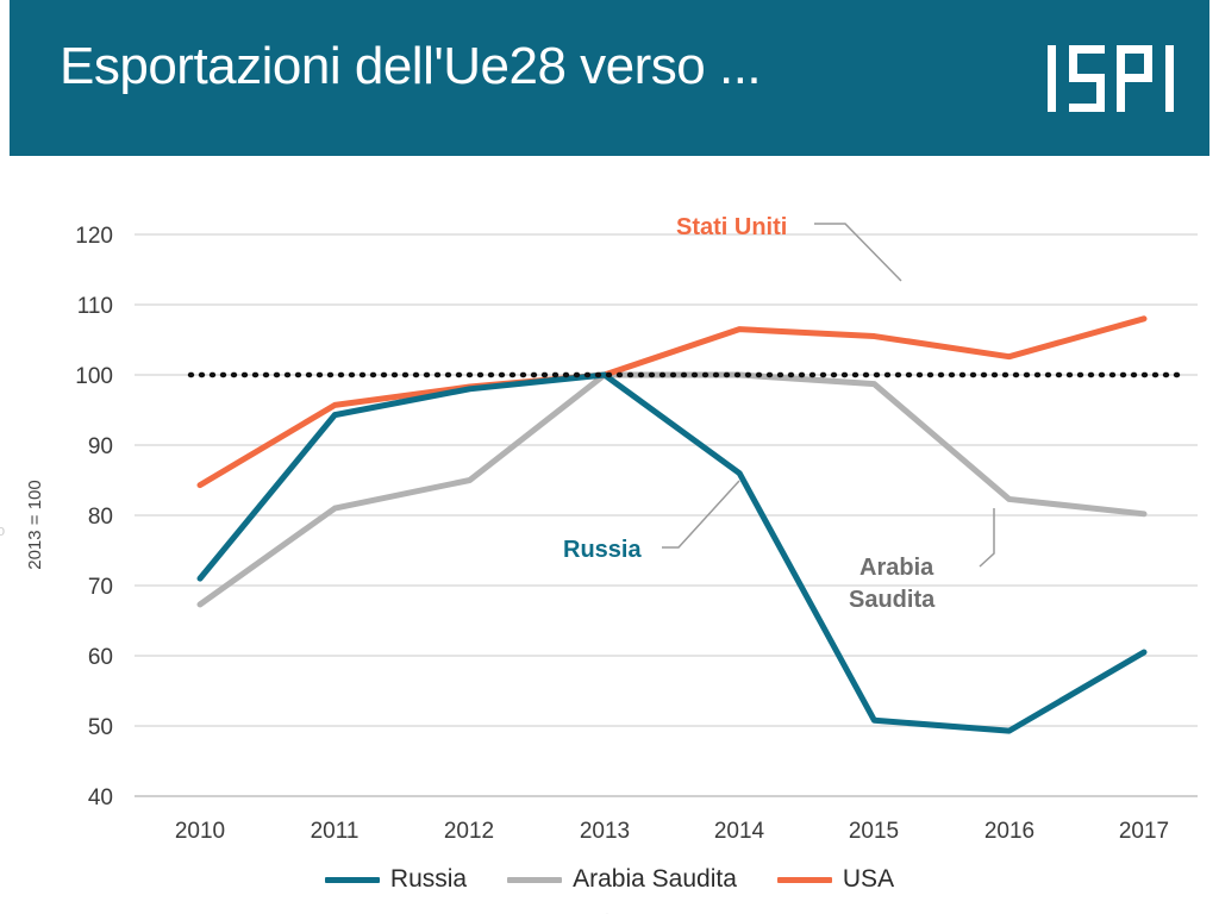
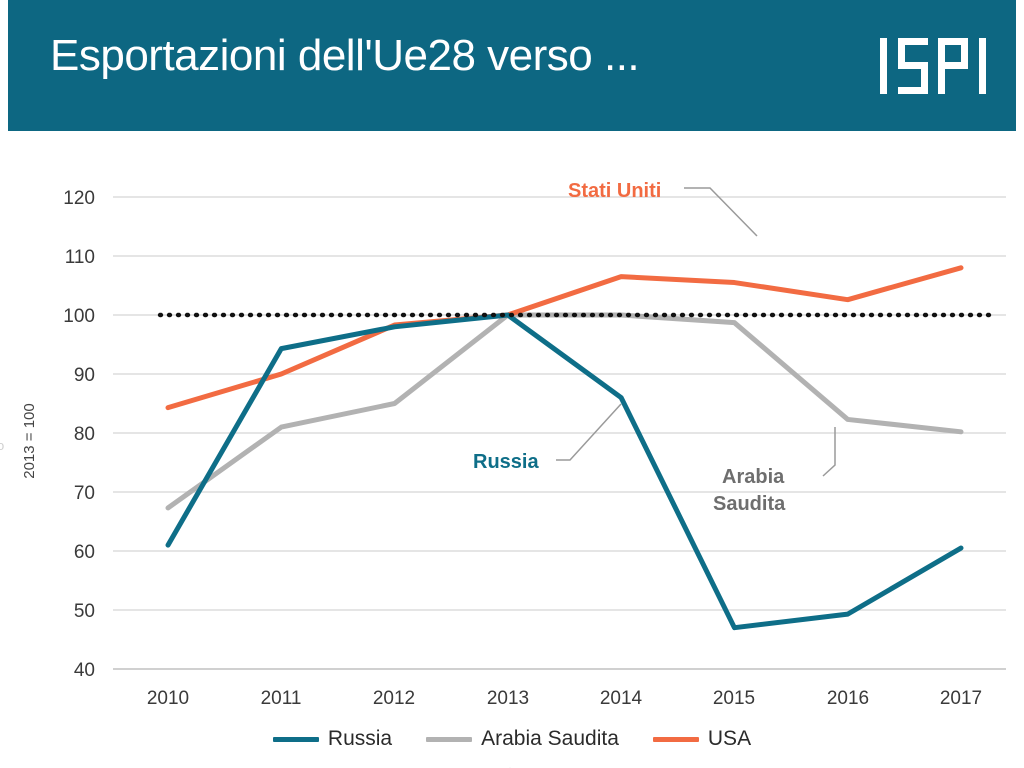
Russia/2010: 71 -> 61
USA/2011: 96 -> 90
Russia/2015: 51 -> 47
